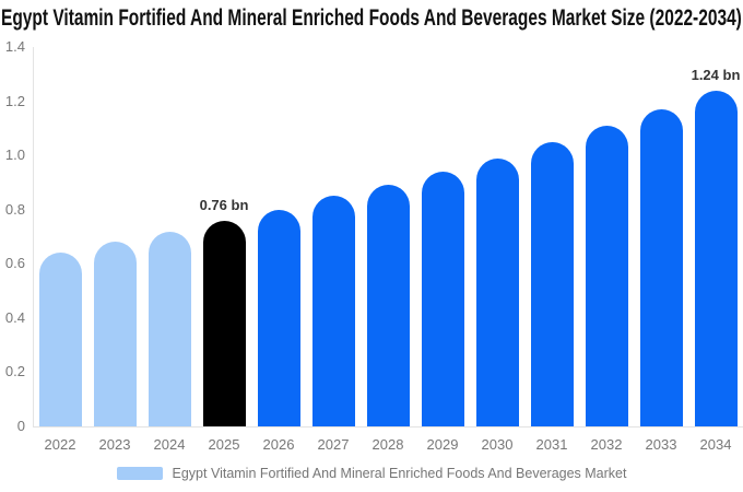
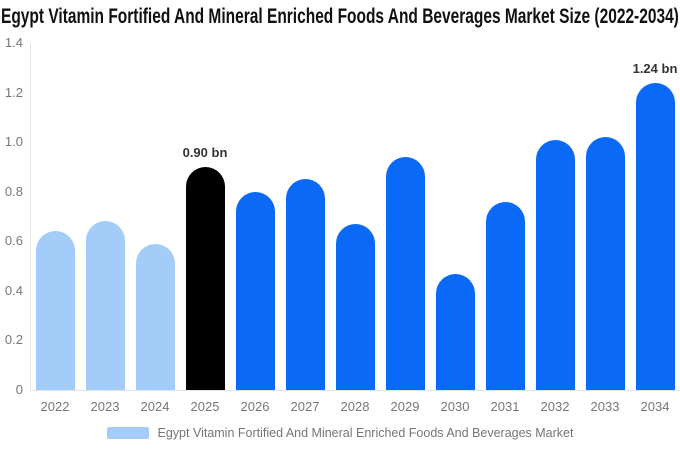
2024: 0.72 -> 0.59
2025: 0.76 -> 0.90
2028: 0.89 -> 0.67
2030: 0.99 -> 0.47
2031: 1.05 -> 0.76
2032: 1.11 -> 1.01
2033: 1.17 -> 1.02
